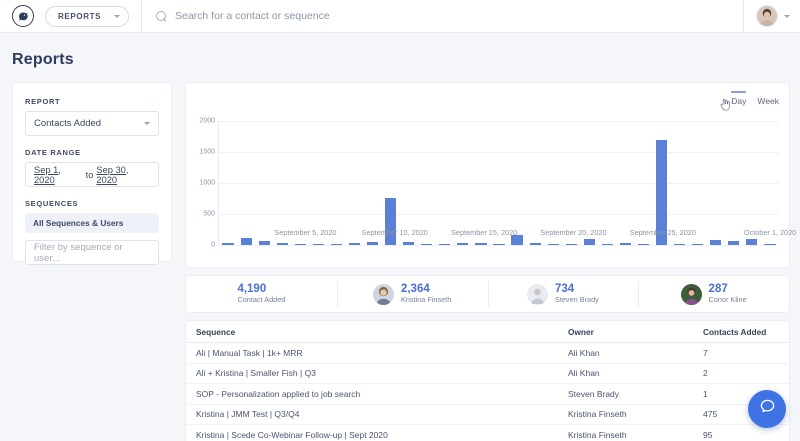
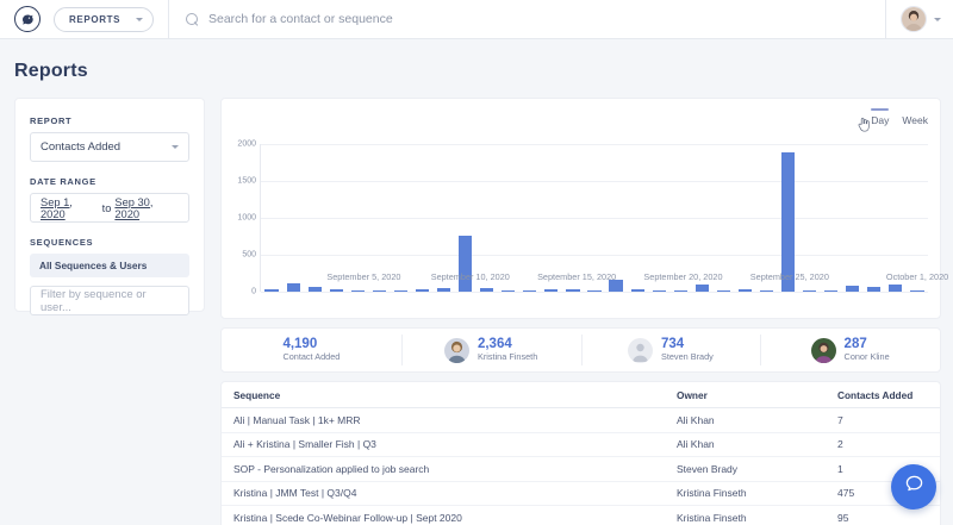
September 25, 2020: 1700 -> 1900
